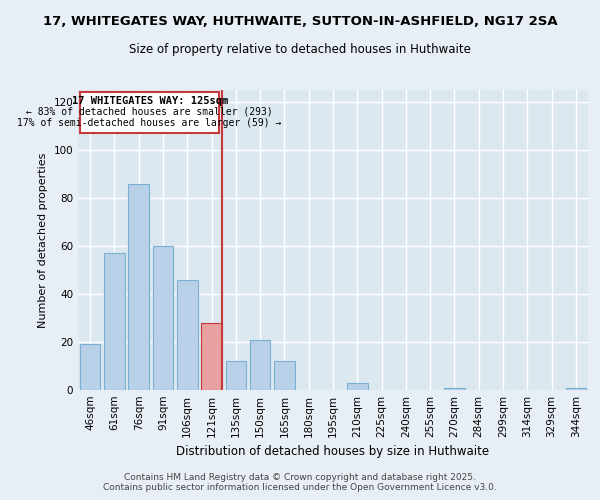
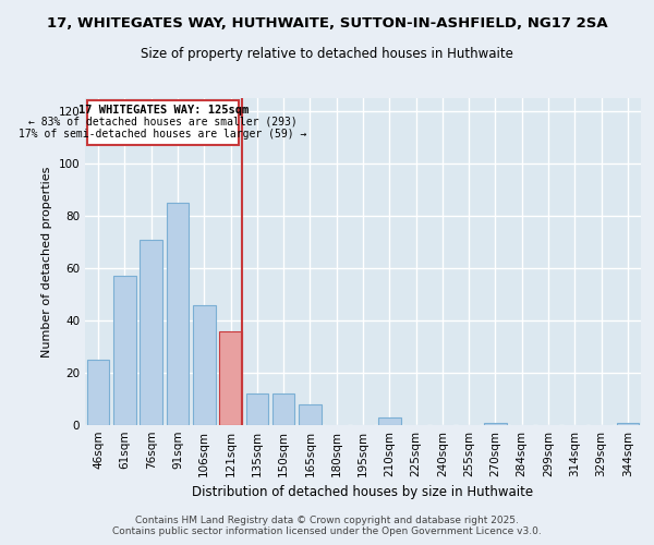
46sqm: 19 -> 25
76sqm: 86 -> 71
91sqm: 60 -> 85
121sqm: 28 -> 36
150sqm: 21 -> 12
165sqm: 12 -> 8
